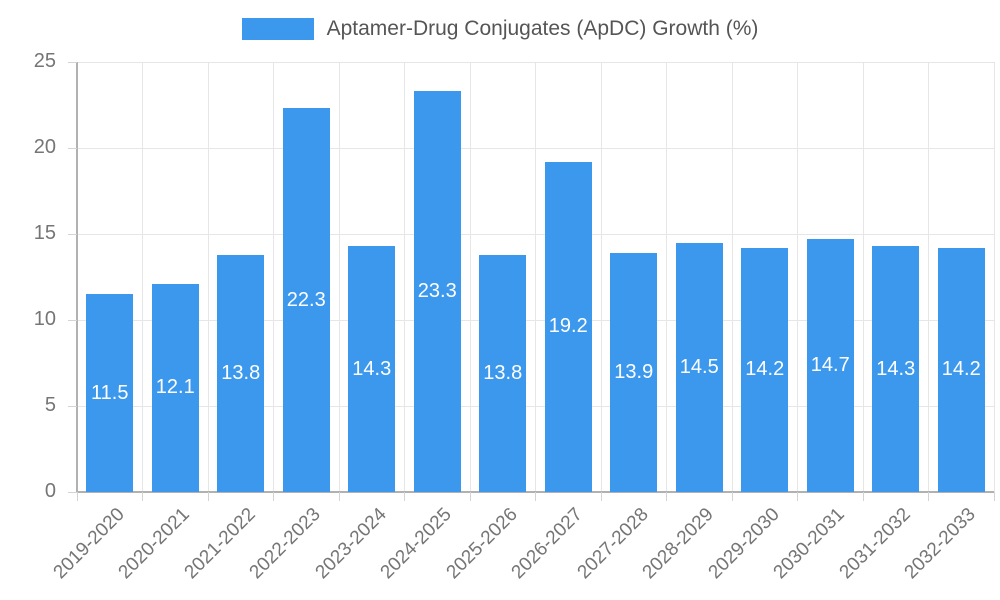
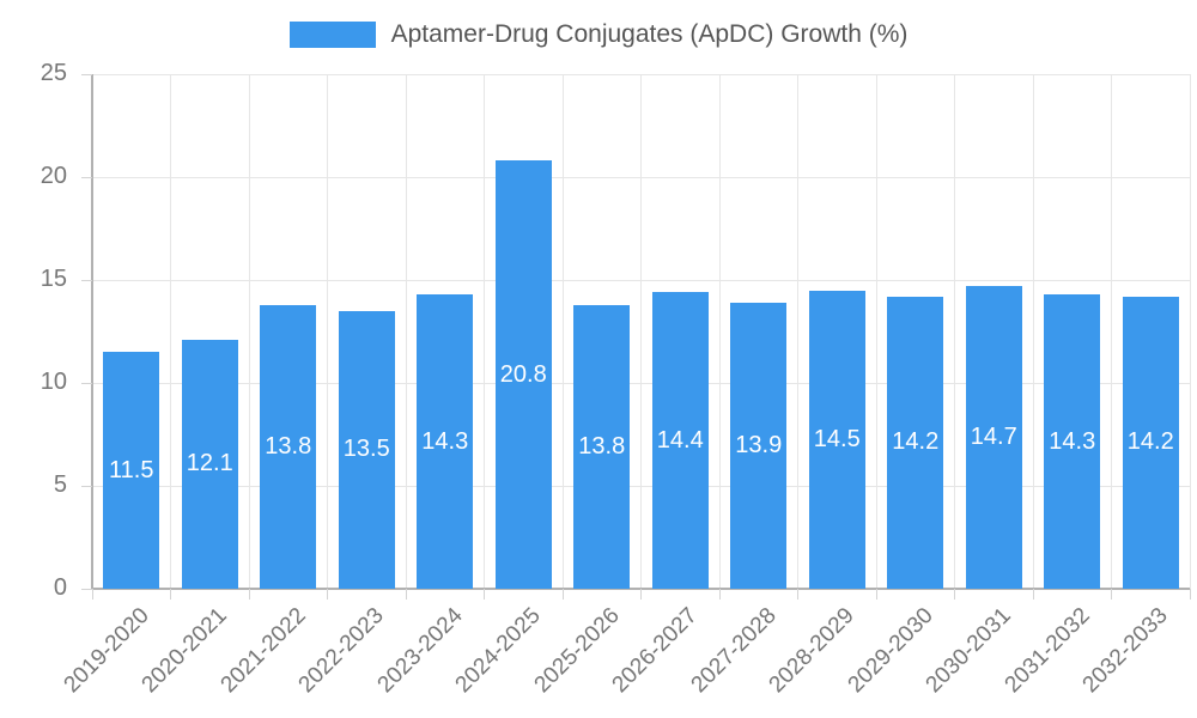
2022-2023: 22.3 -> 13.5
2024-2025: 23.3 -> 20.8
2026-2027: 19.2 -> 14.4
